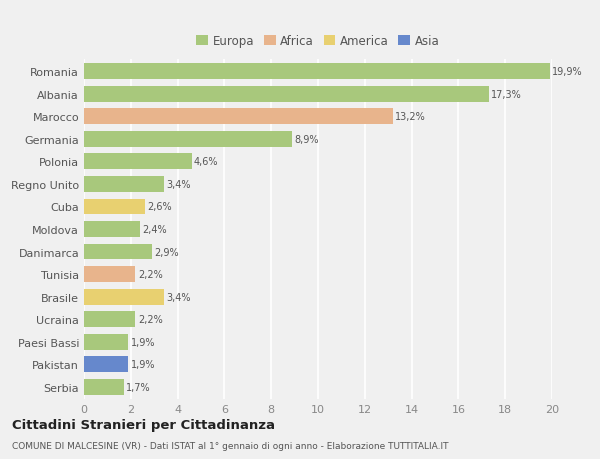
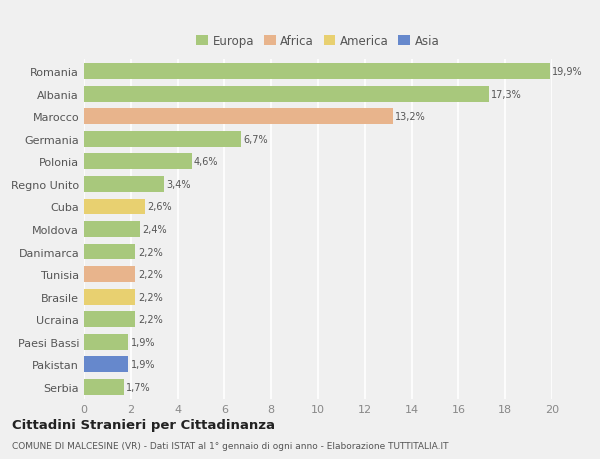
Germania: 8,9% -> 6,7%
Danimarca: 2,9% -> 2,2%
Brasile: 3,4% -> 2,2%
